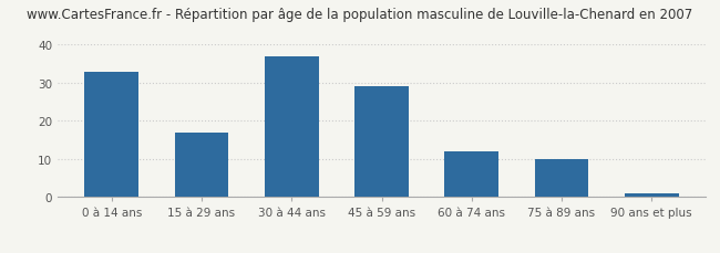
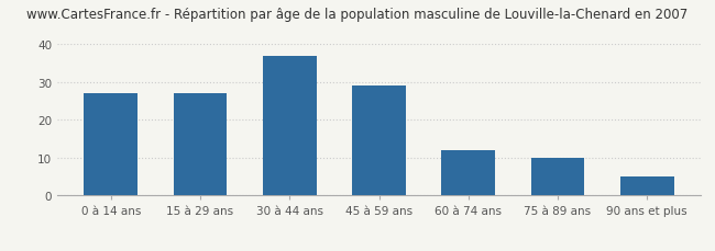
0 à 14 ans: 33 -> 27
15 à 29 ans: 17 -> 27
90 ans et plus: 1 -> 5
